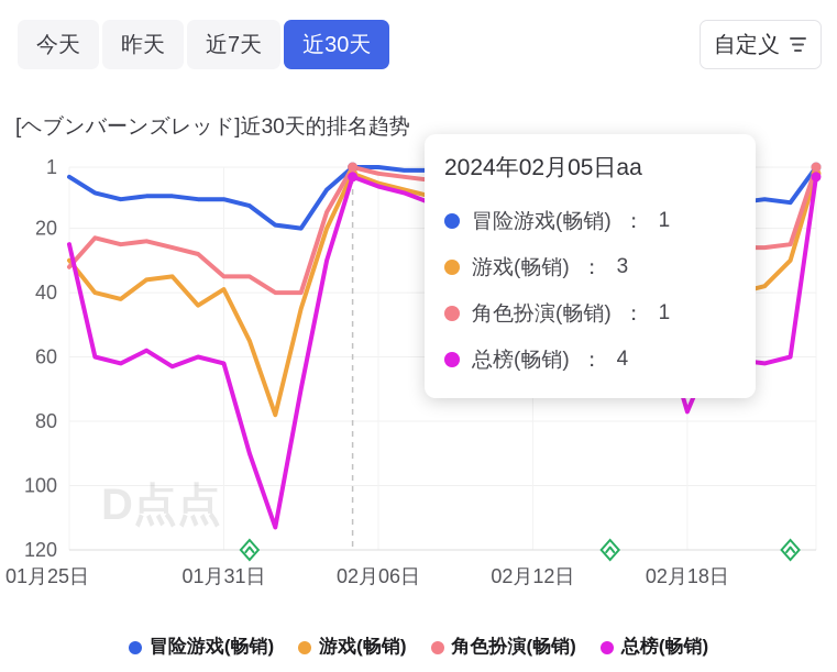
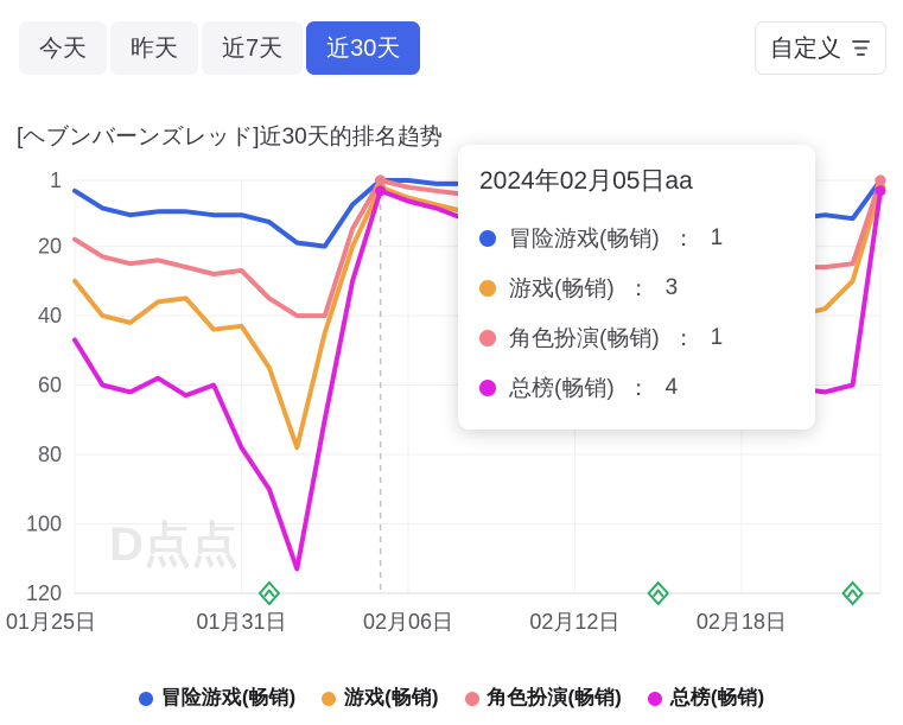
角色扮演(畅销)/01月25日: 32 -> 18
总榜(畅销)/01月25日: 25 -> 47
游戏(畅销)/01月31日: 39 -> 43
角色扮演(畅销)/01月31日: 35 -> 27
总榜(畅销)/01月31日: 62 -> 78
总榜(畅销)/02月18日: 77 -> 54
